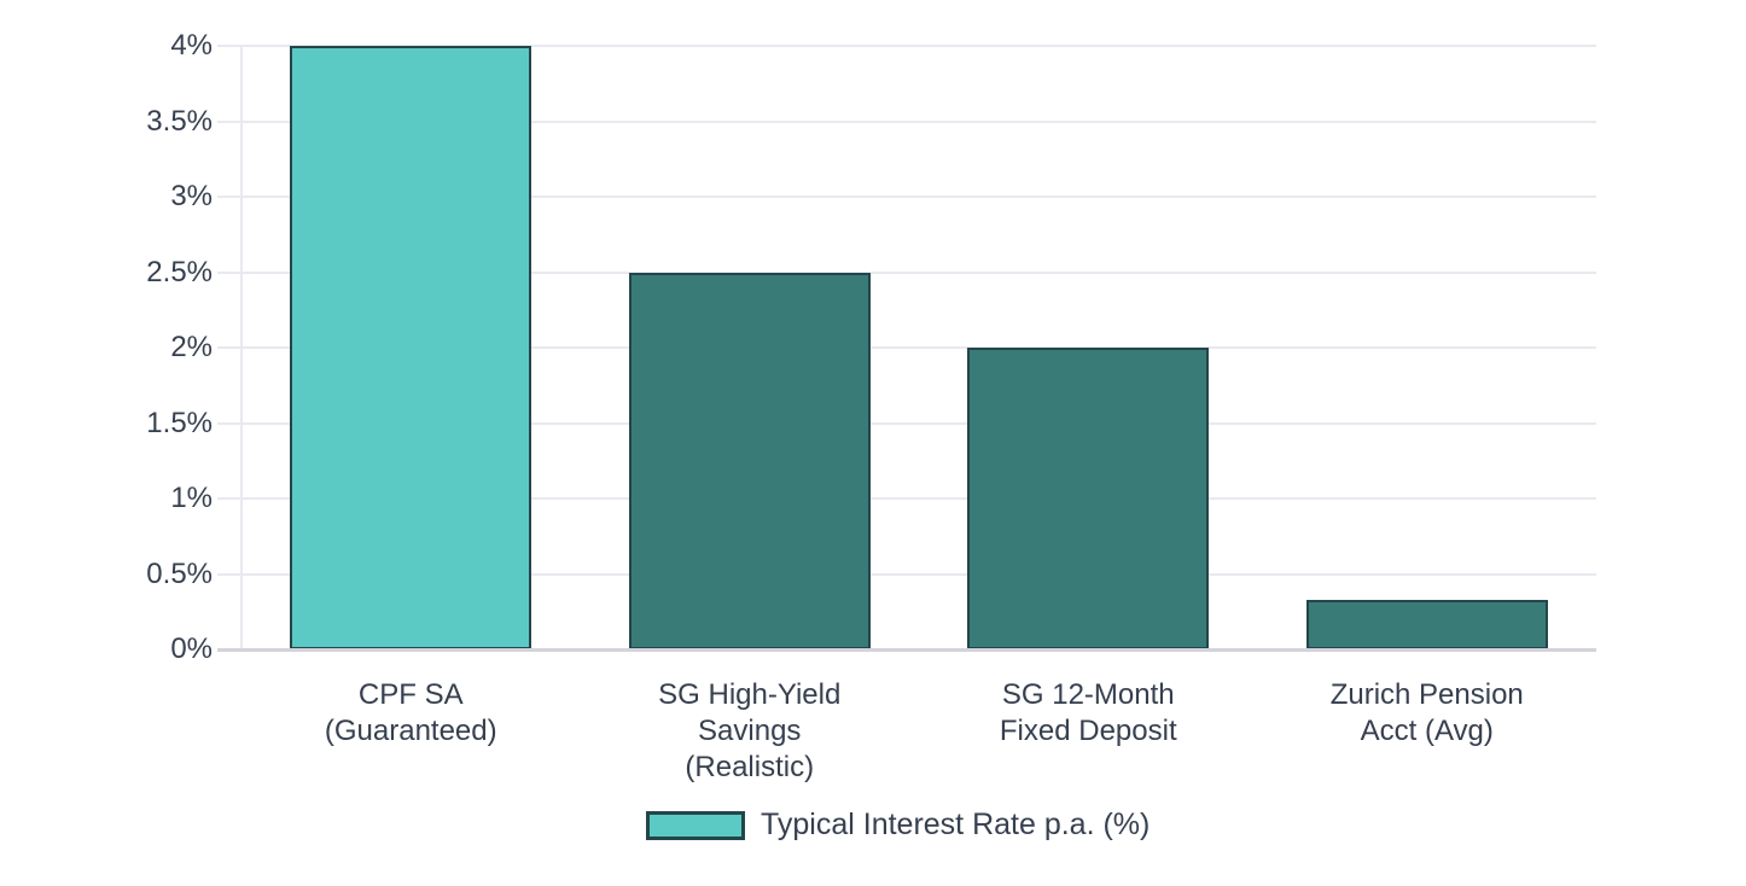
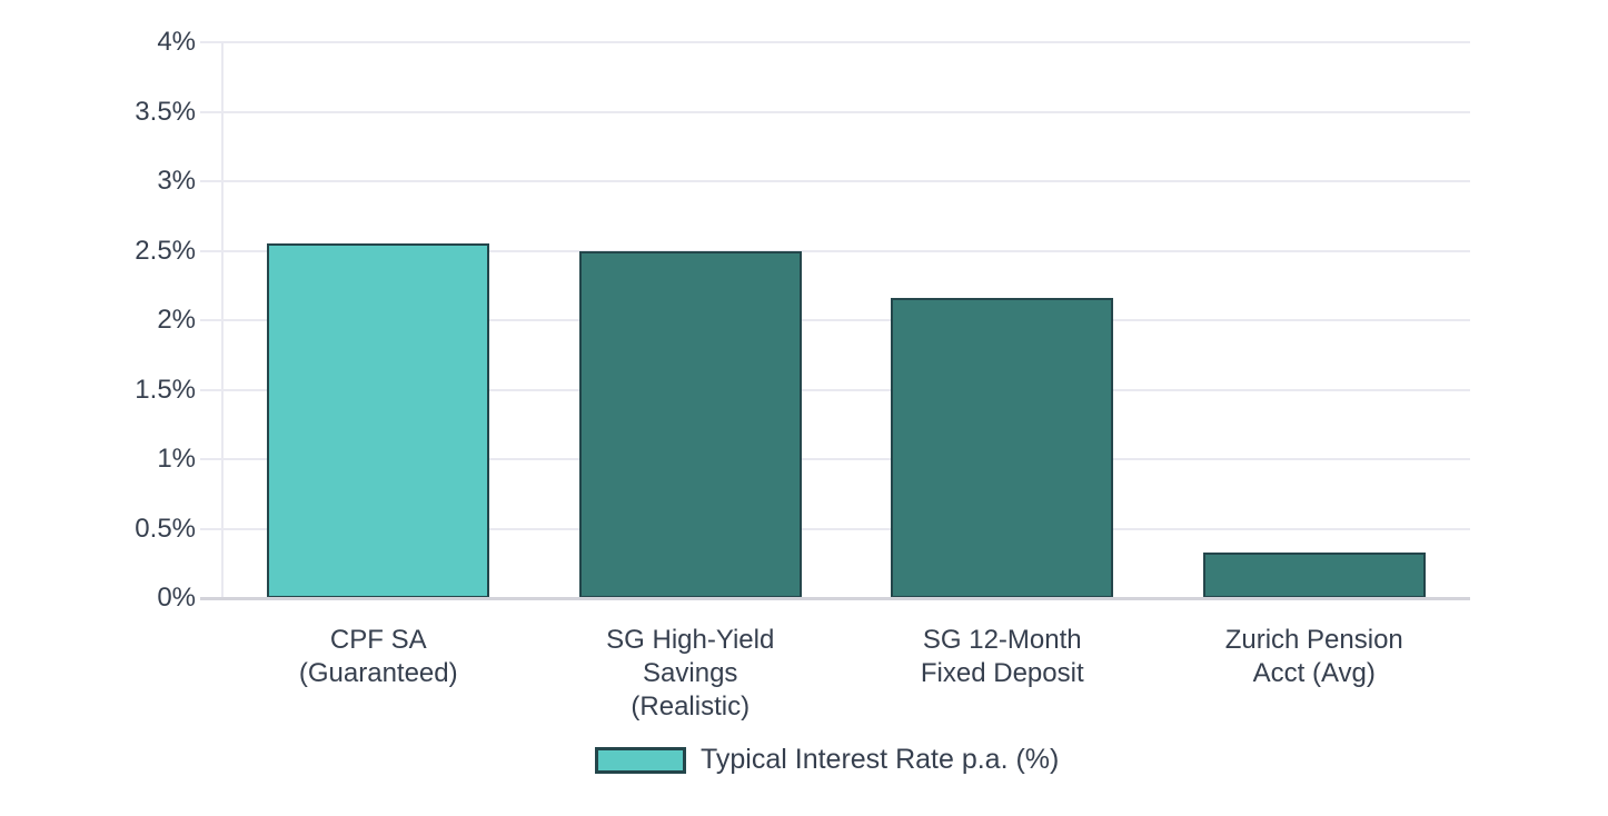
CPF SA (Guaranteed): 4.00% -> 2.55%
SG 12-Month Fixed Deposit: 2.00% -> 2.16%
